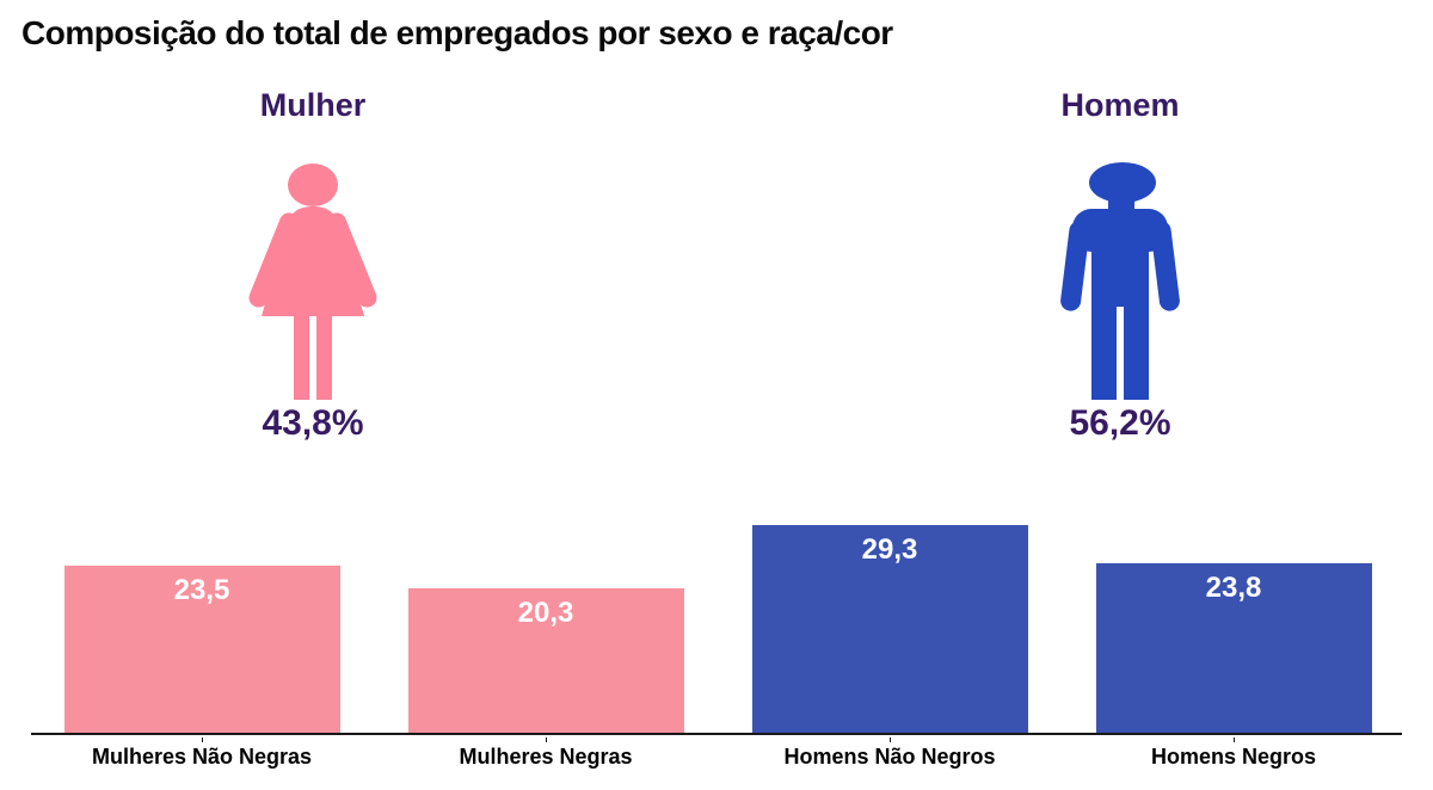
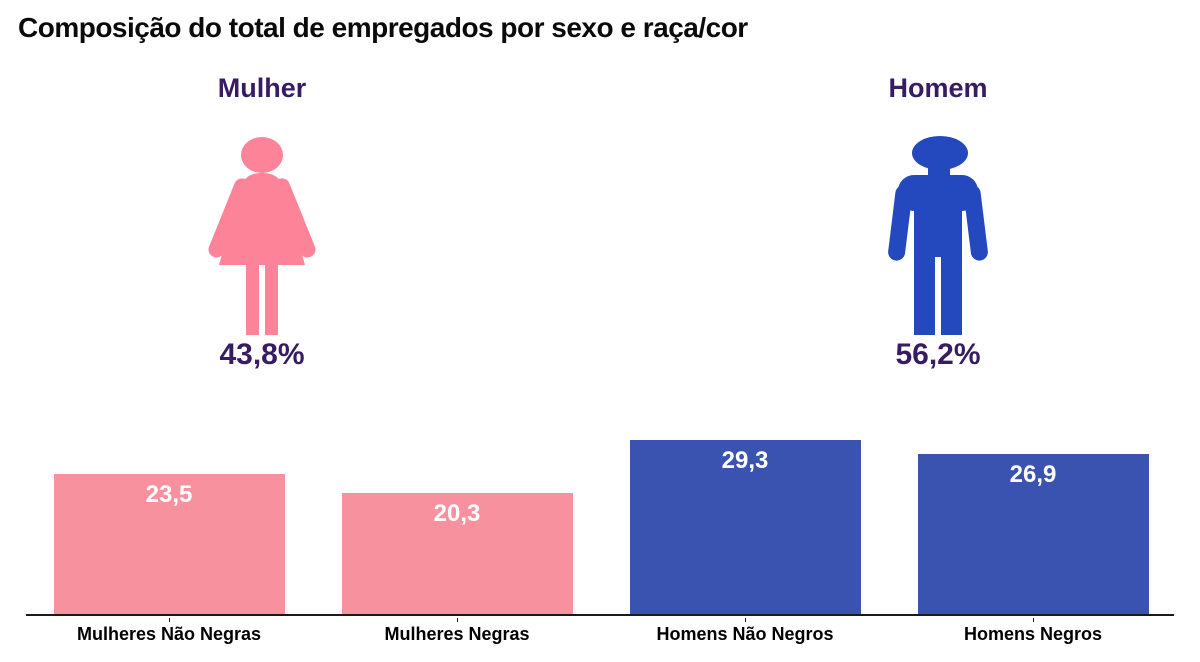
Homens Negros: 23,8 -> 26,9
